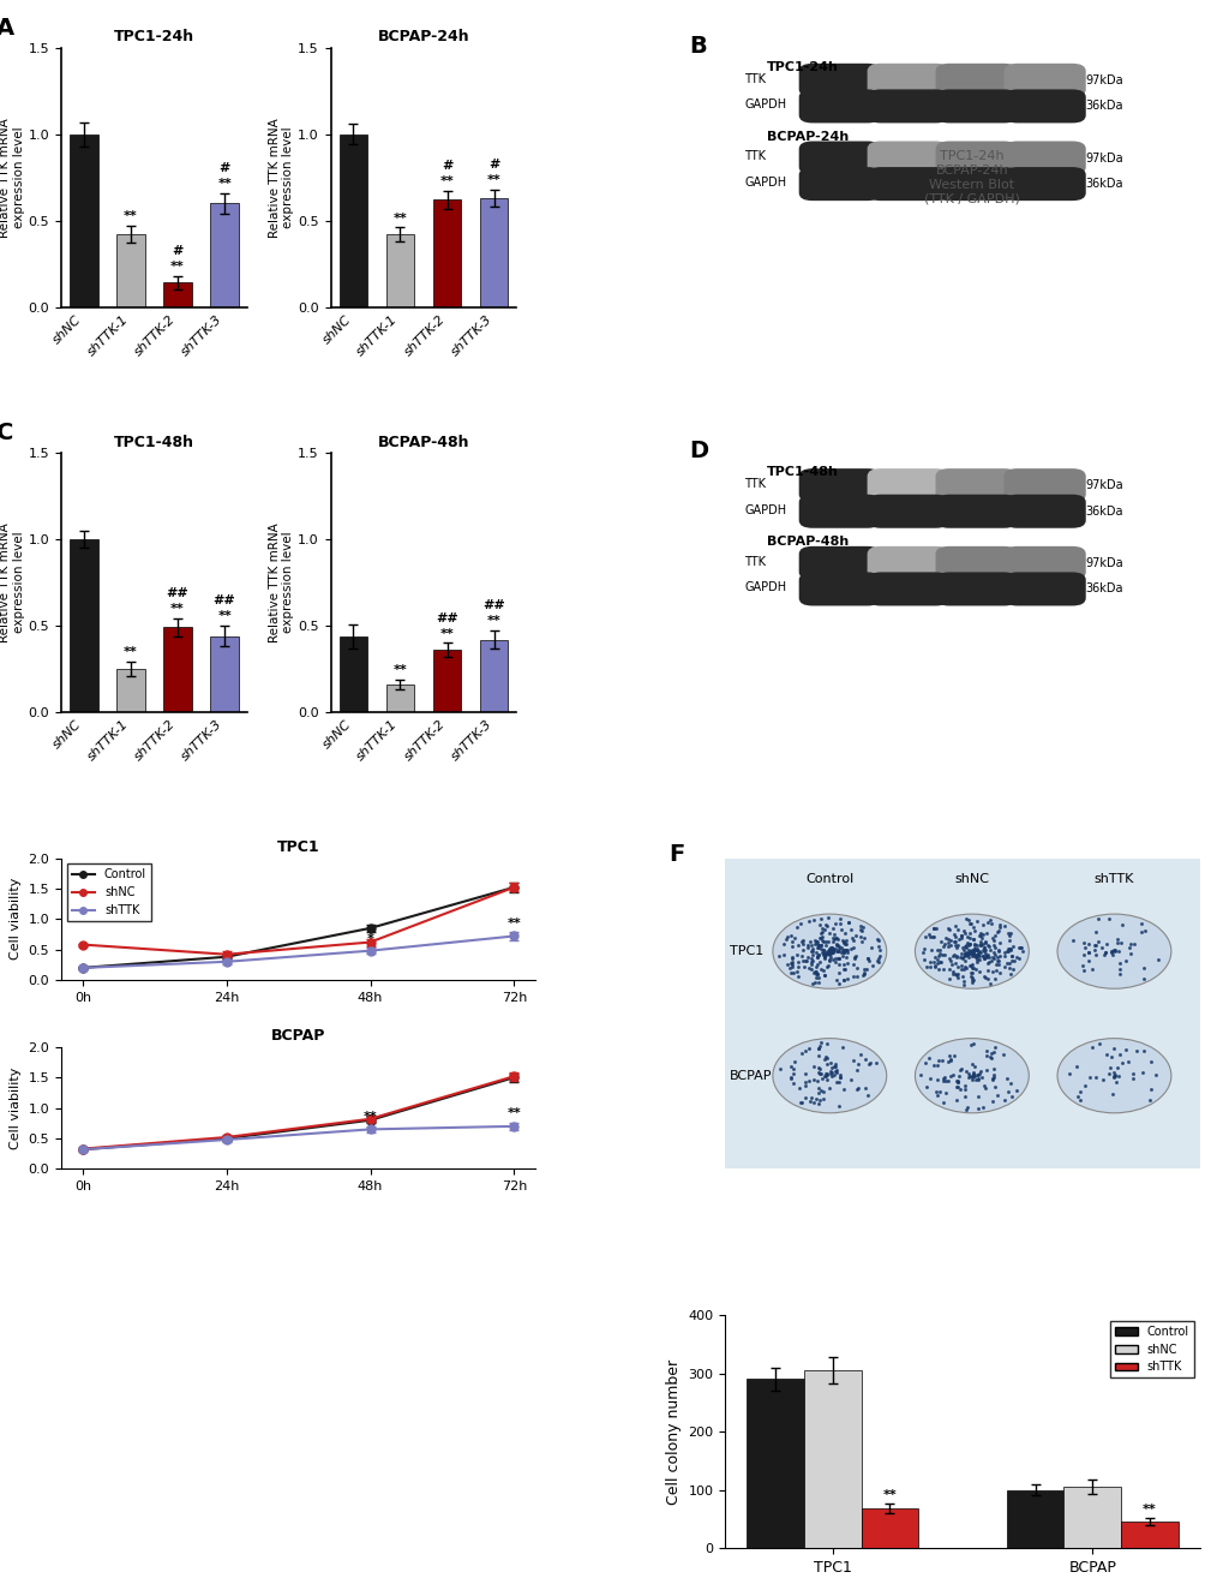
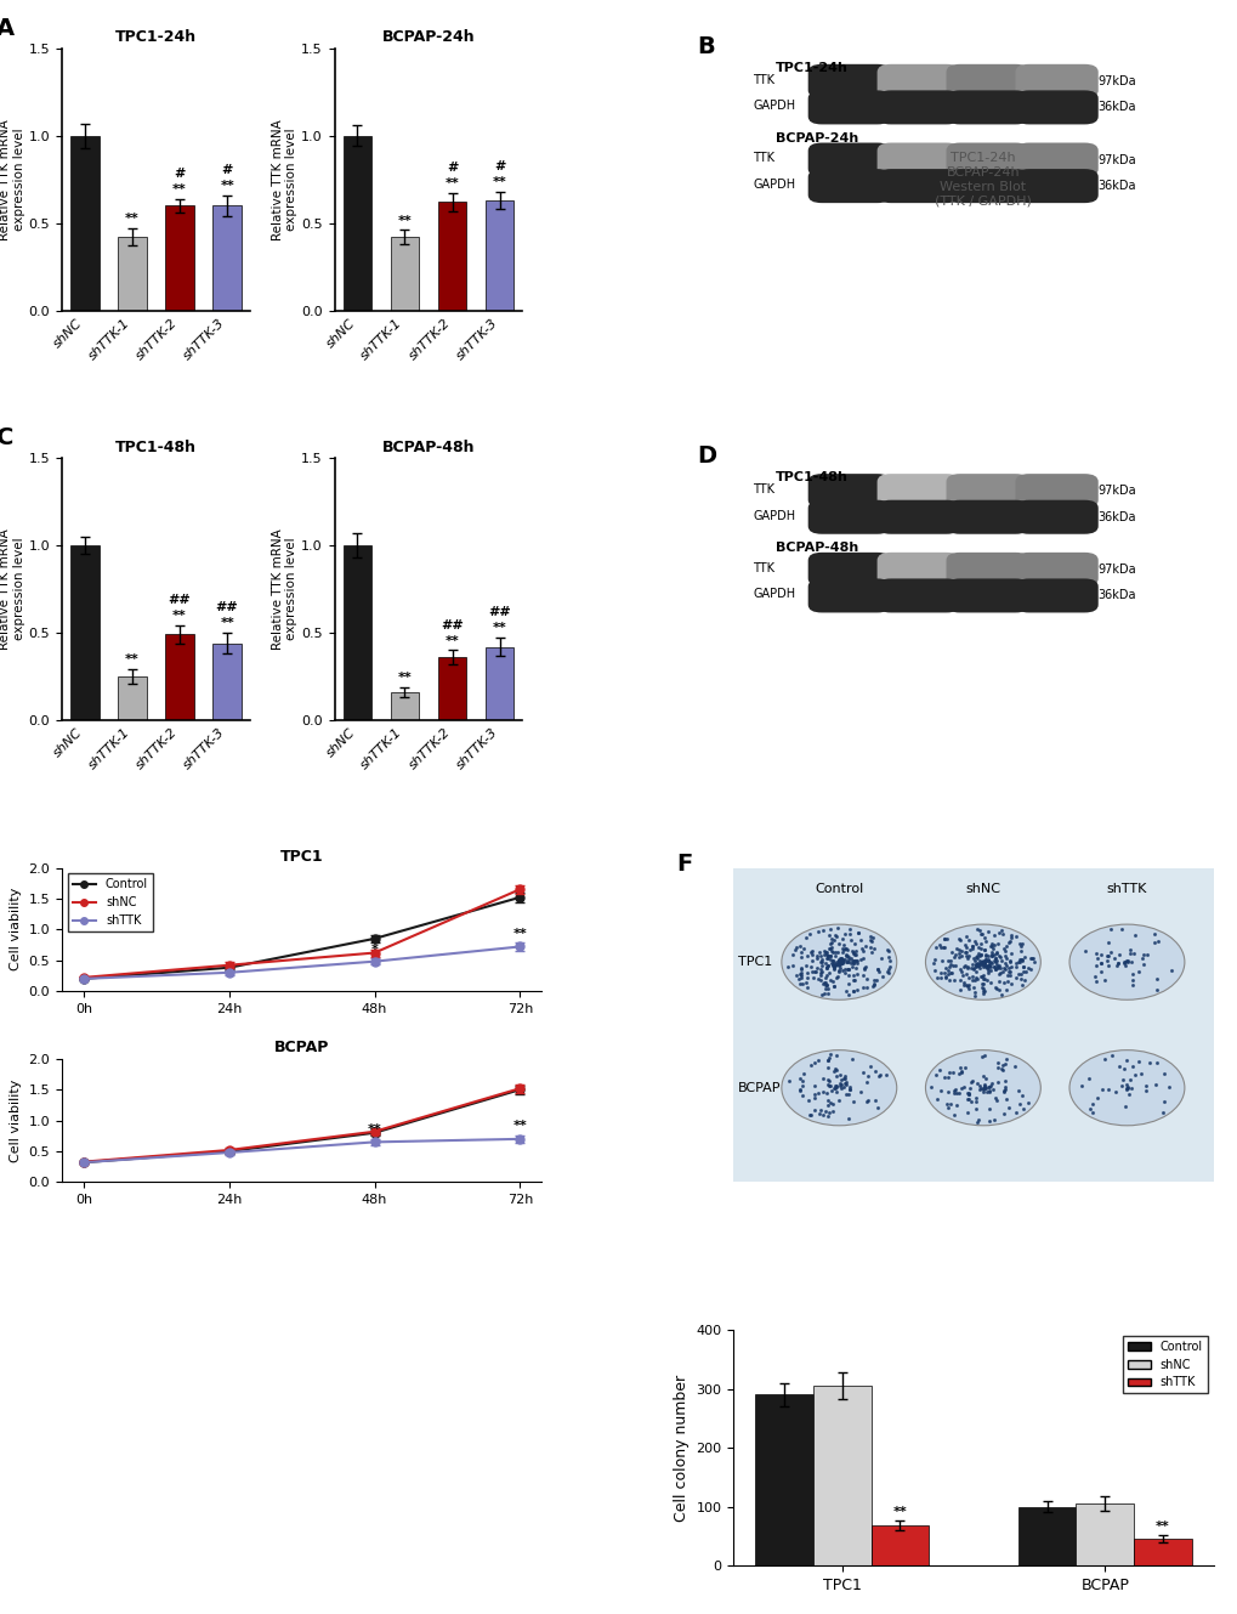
TPC1-24h/shTTK-2: 0.14 -> 0.60
BCPAP-48h/shNC: 0.44 -> 1.00
TPC1/shNC/0h: 0.58 -> 0.22
TPC1/shNC/72h: 1.52 -> 1.65
